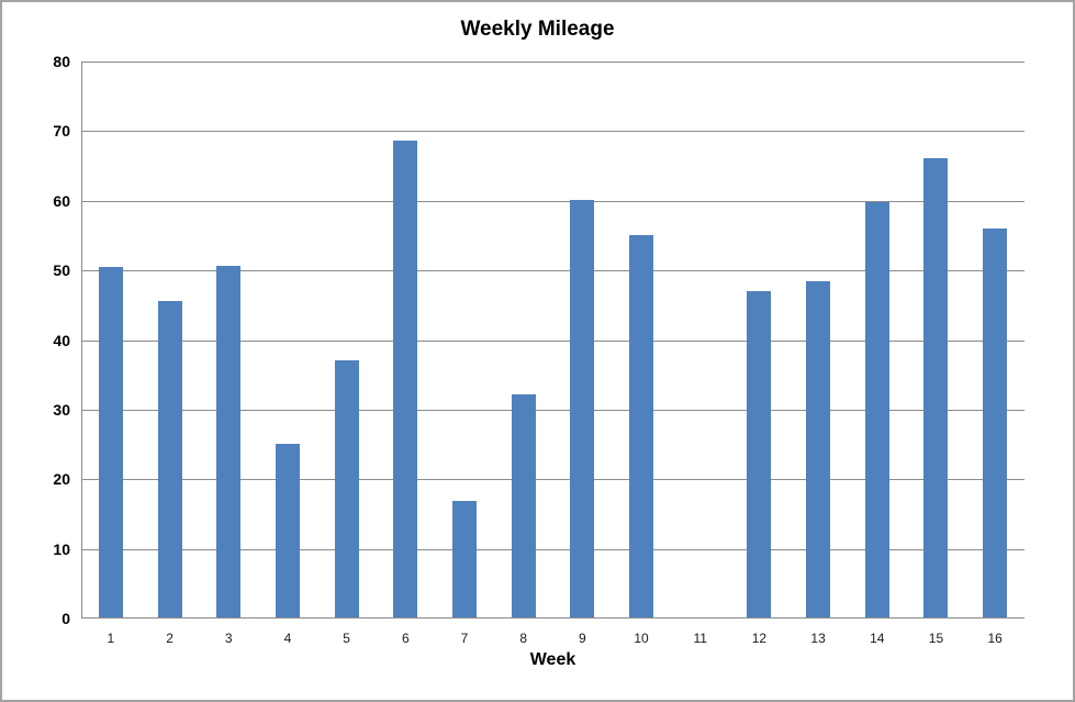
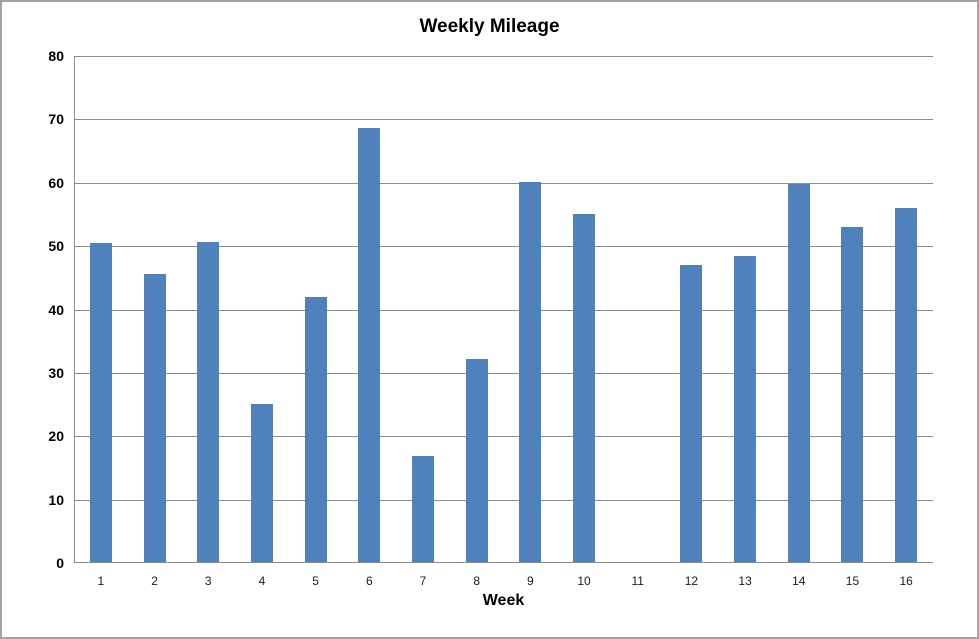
5: 37 -> 42
15: 66 -> 53
